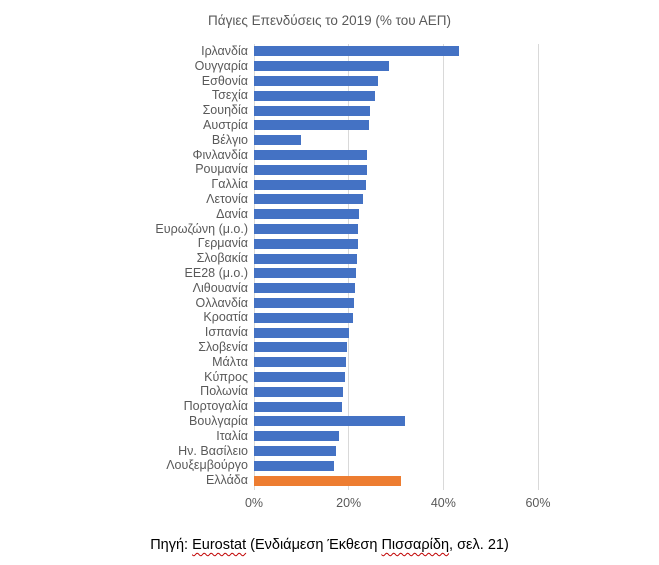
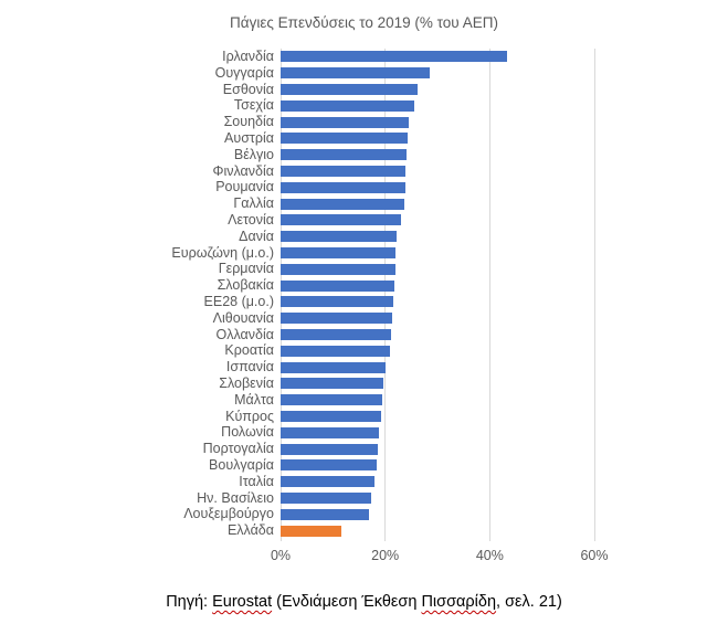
Βέλγιο: 10% -> 24%
Βουλγαρία: 32% -> 18%
Ελλάδα: 31% -> 12%
